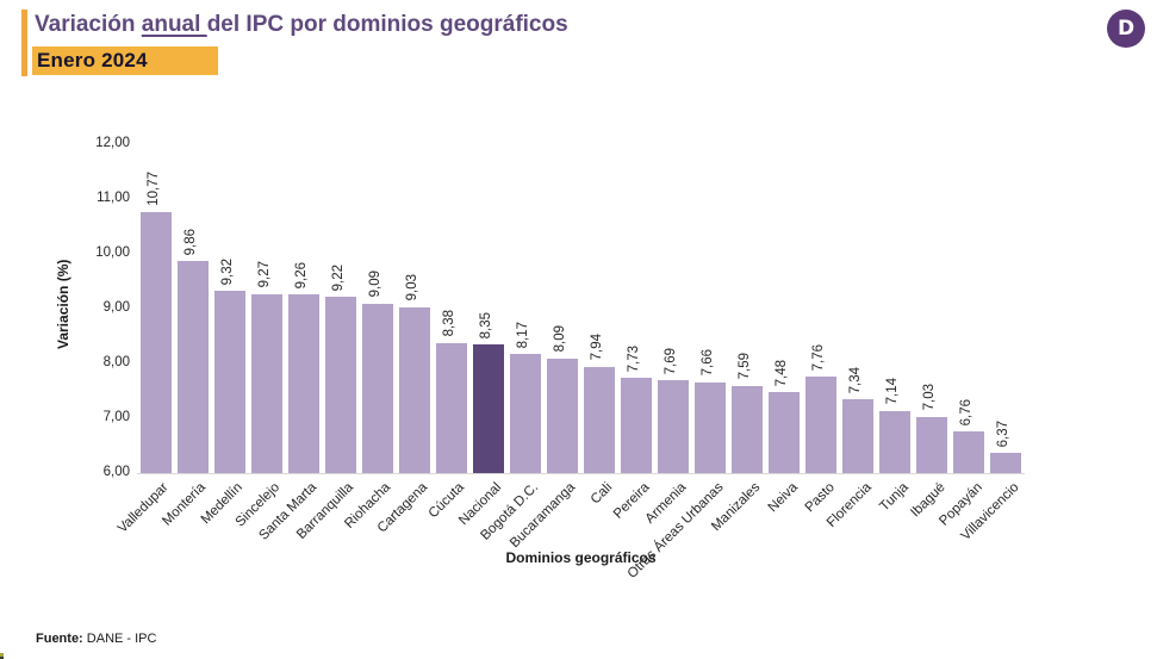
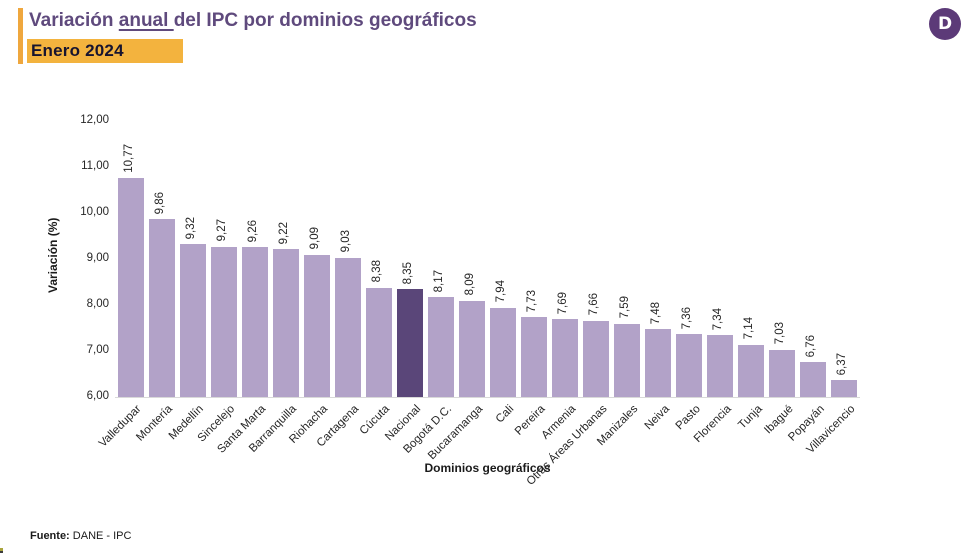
Pasto: 7,76 -> 7,36
